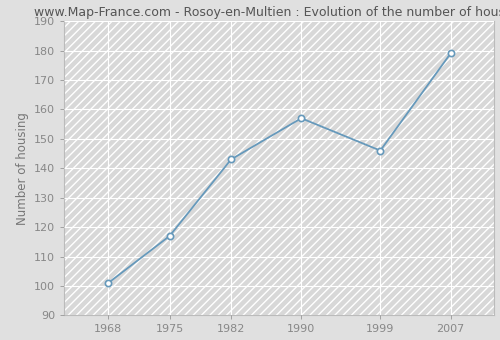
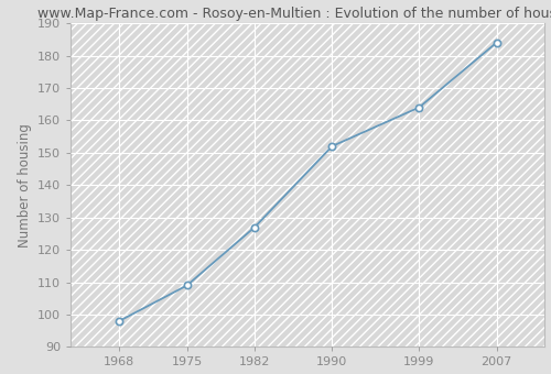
1968: 101 -> 98
1975: 117 -> 109
1982: 143 -> 127
1990: 157 -> 152
1999: 146 -> 164
2007: 179 -> 184
